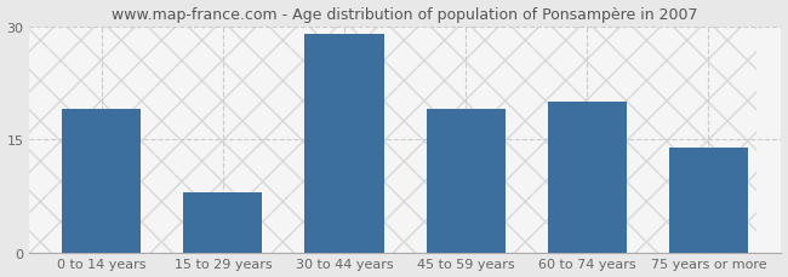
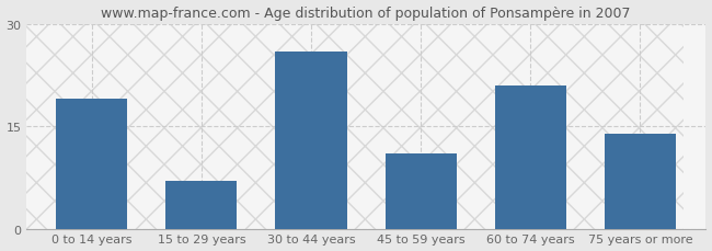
15 to 29 years: 8 -> 7
30 to 44 years: 29 -> 26
45 to 59 years: 19 -> 11
60 to 74 years: 20 -> 21
